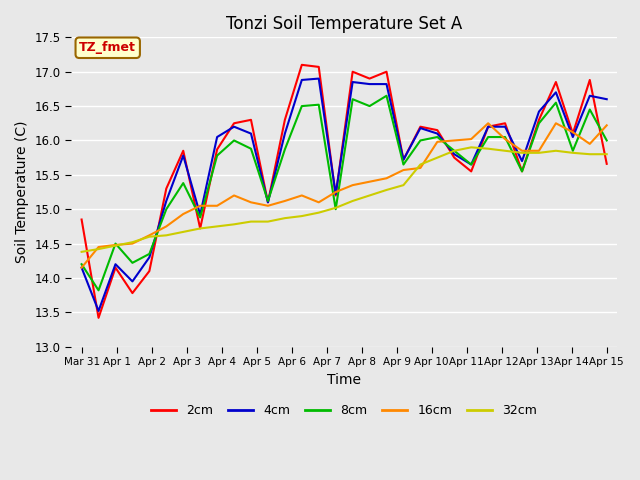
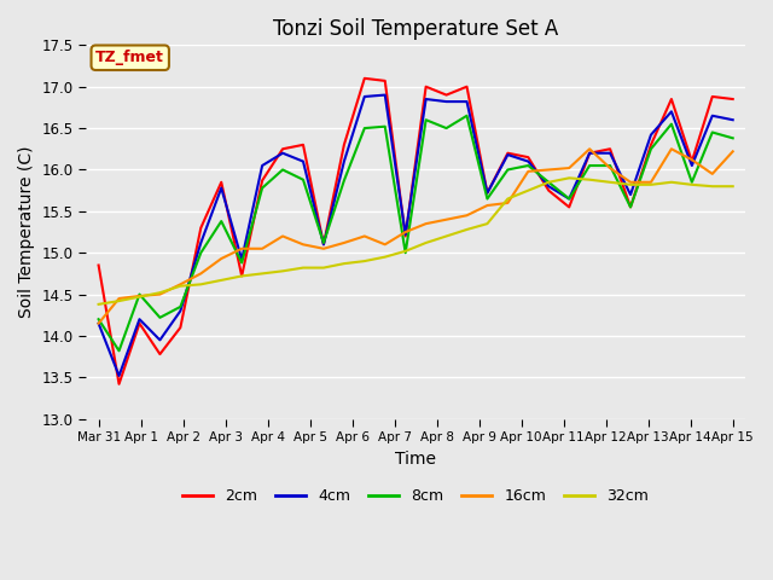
2cm/Apr 15: 15.66 -> 16.85
8cm/Apr 15: 16.00 -> 16.38
